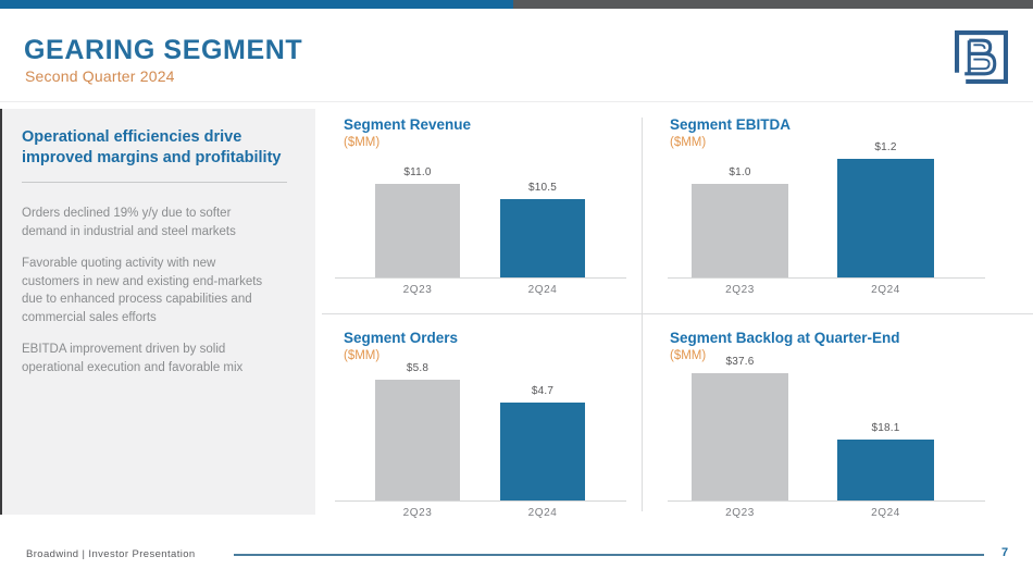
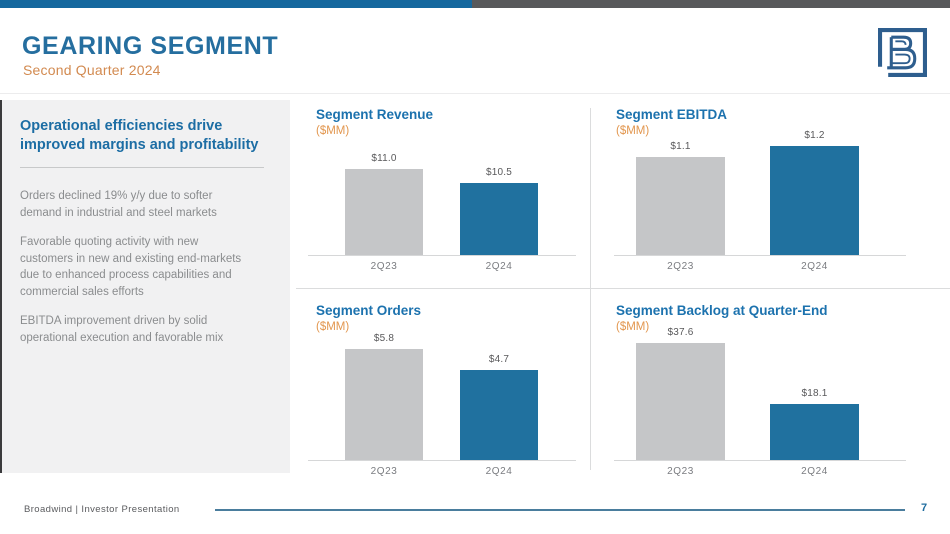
Segment EBITDA/2Q23: $1.0 -> $1.1
